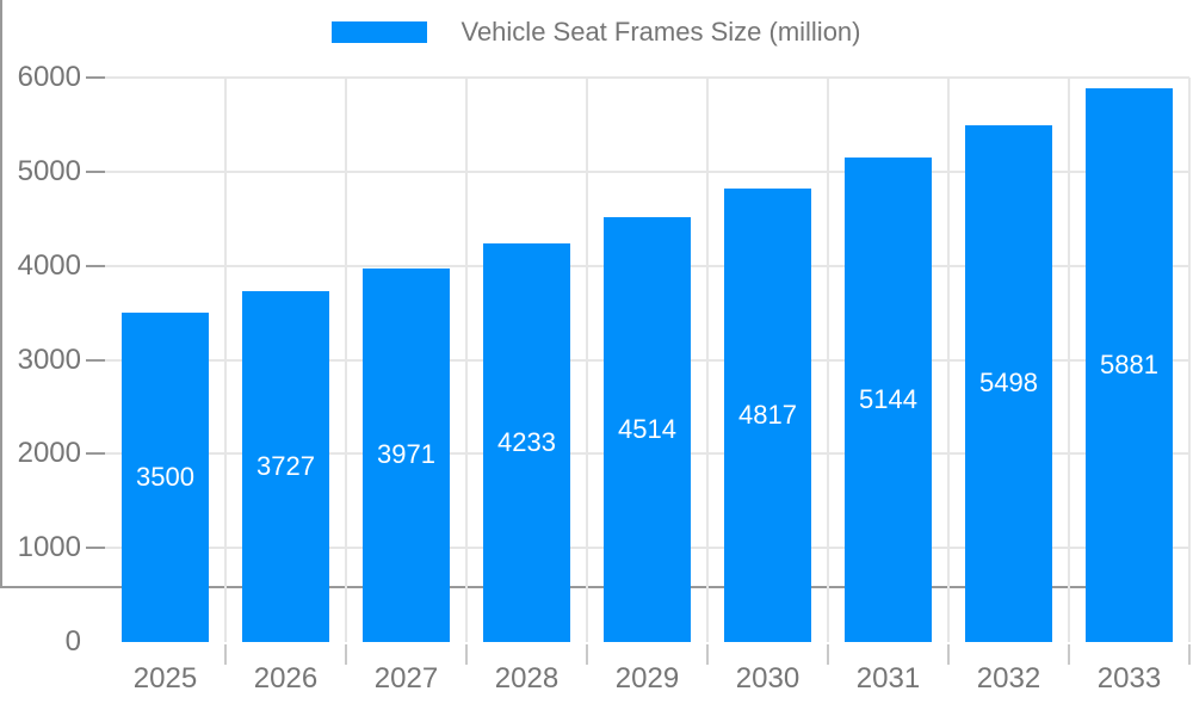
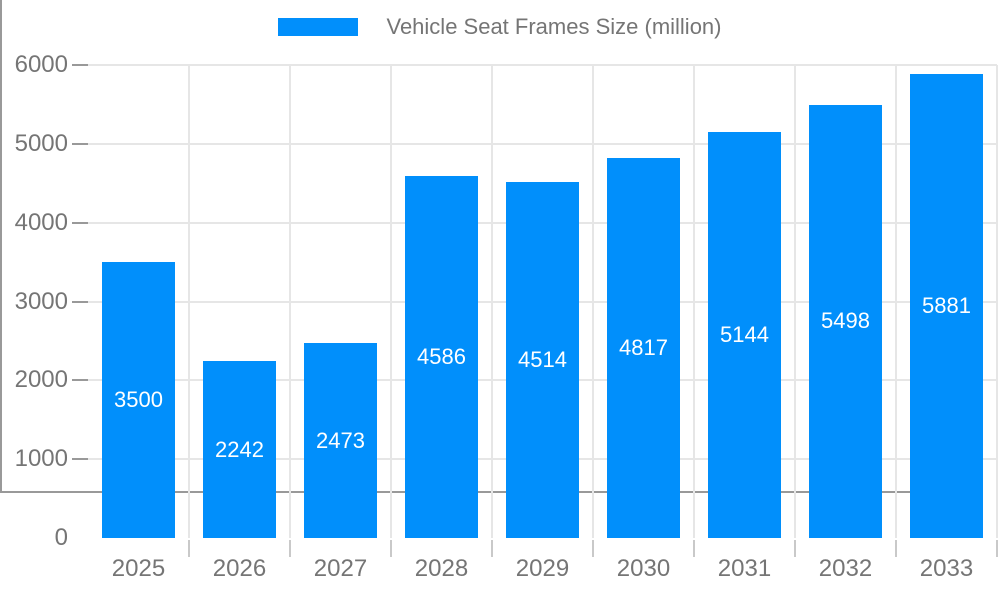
2026: 3727 -> 2242
2027: 3971 -> 2473
2028: 4233 -> 4586
